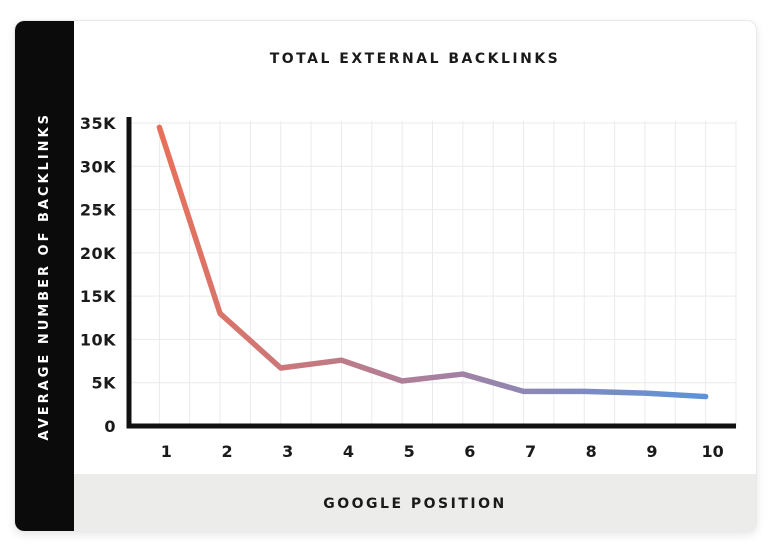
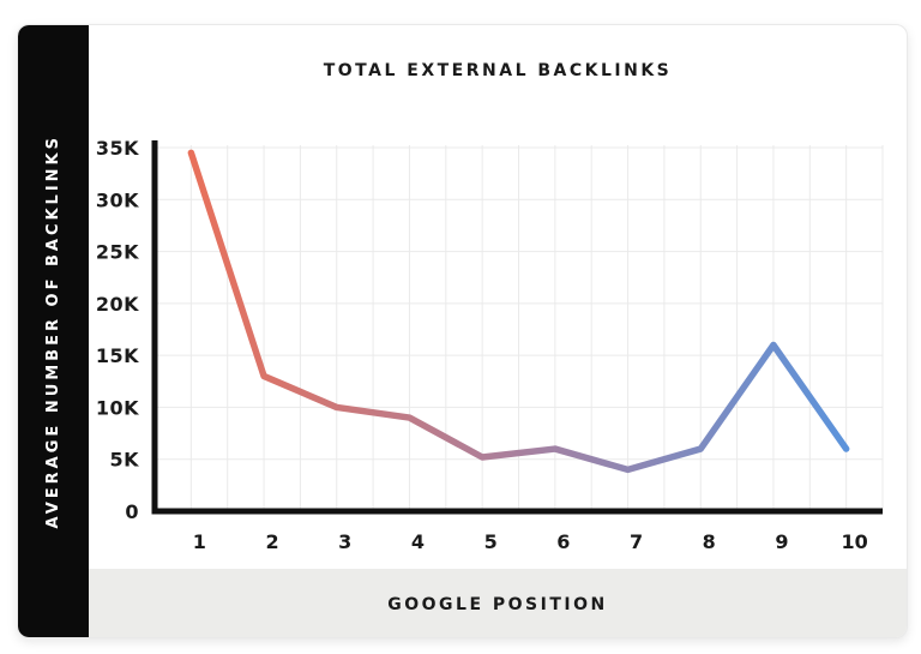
3: 7K -> 10K
4: 8K -> 9K
8: 4K -> 6K
9: 4K -> 16K
10: 3K -> 6K
